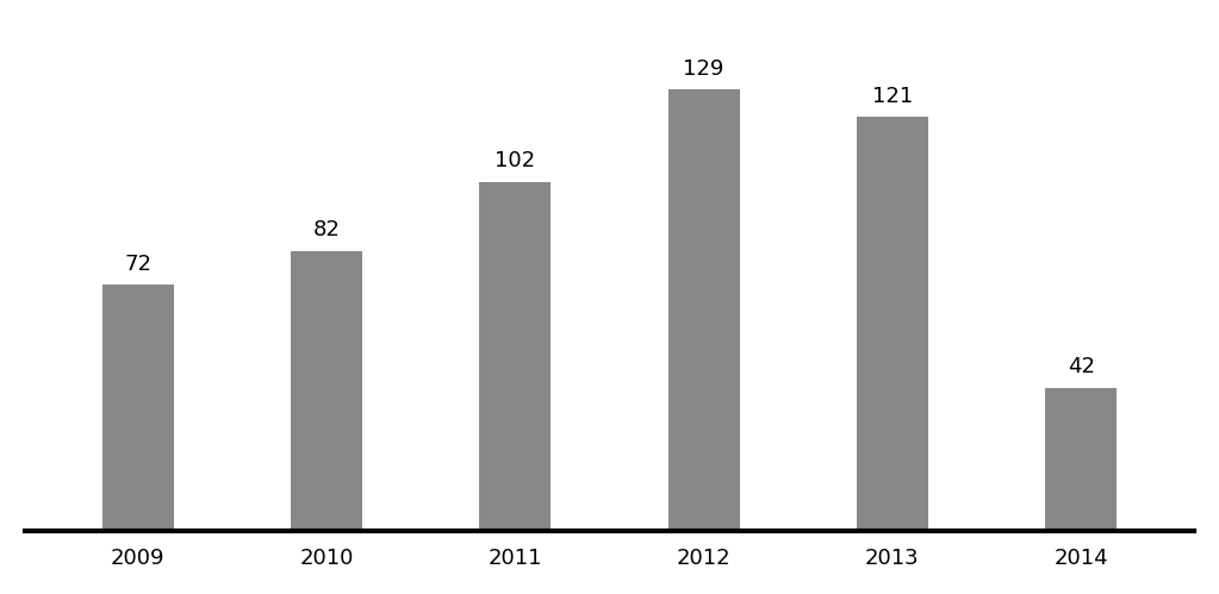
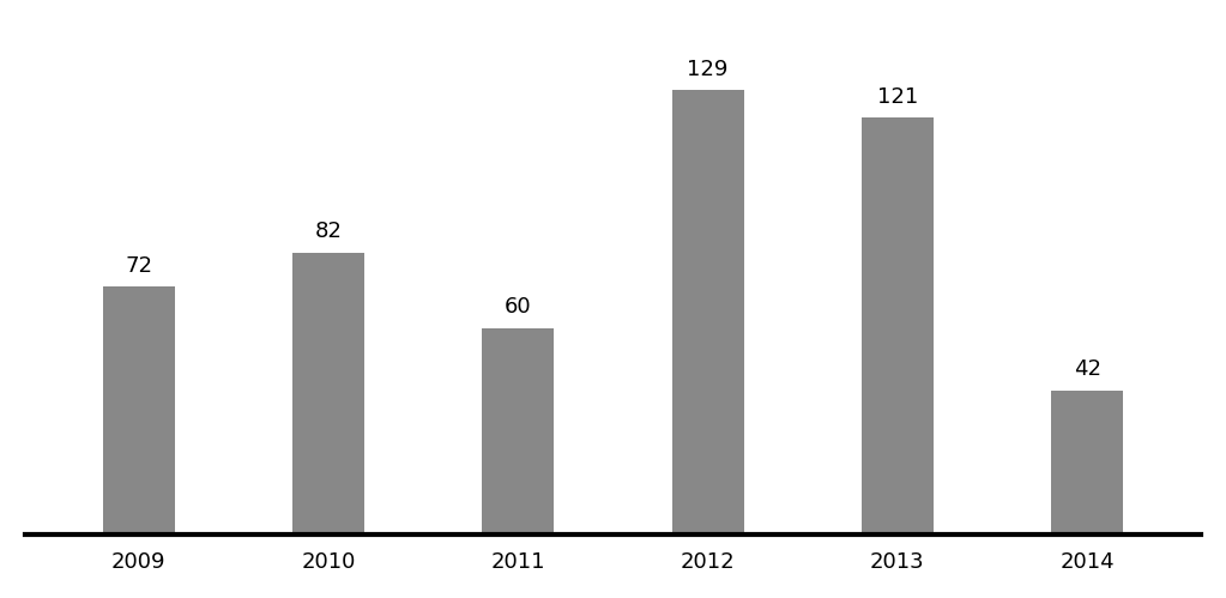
2011: 102 -> 60
